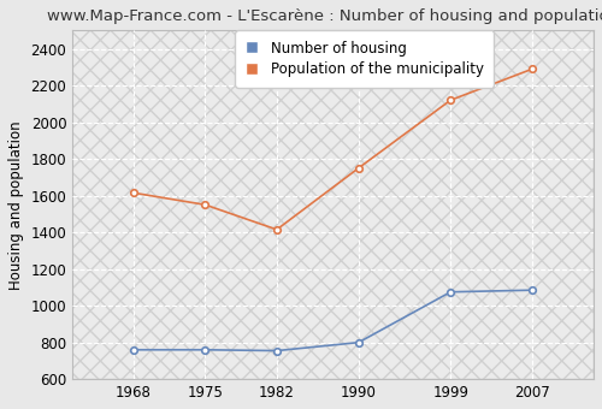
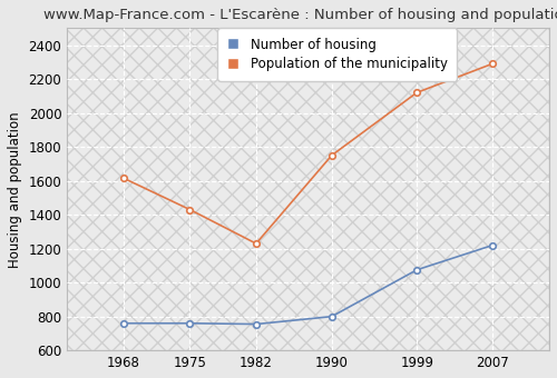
Population of the municipality/1975: 1550 -> 1430
Population of the municipality/1982: 1420 -> 1230
Number of housing/2007: 1080 -> 1220
